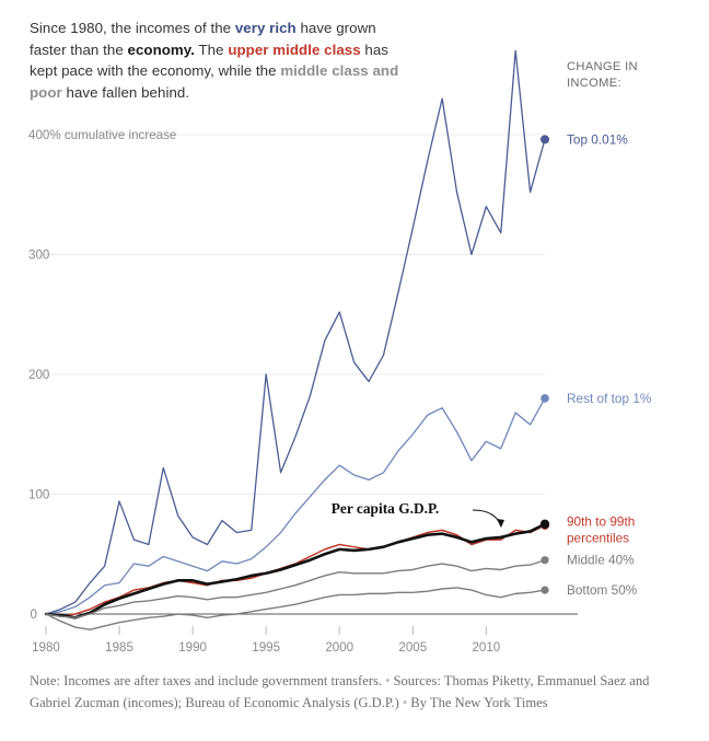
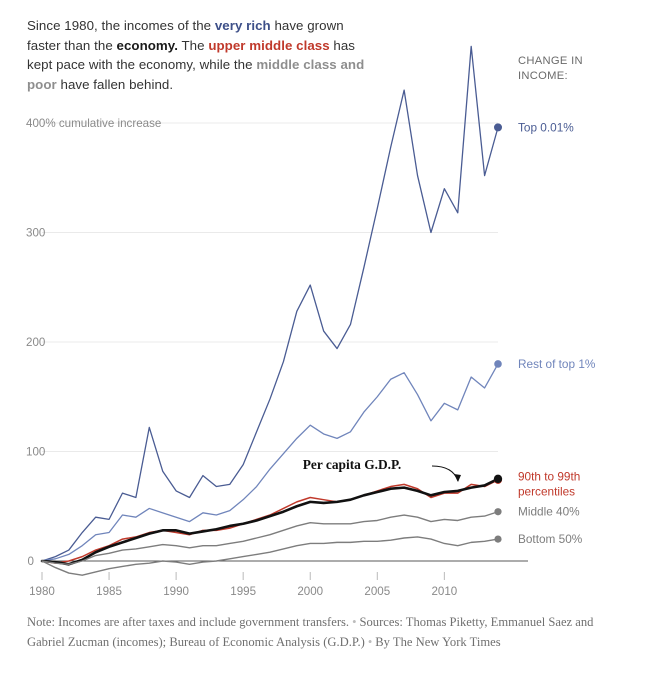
Top 0.01%/1985: 94 -> 38
Top 0.01%/1995: 200 -> 88
